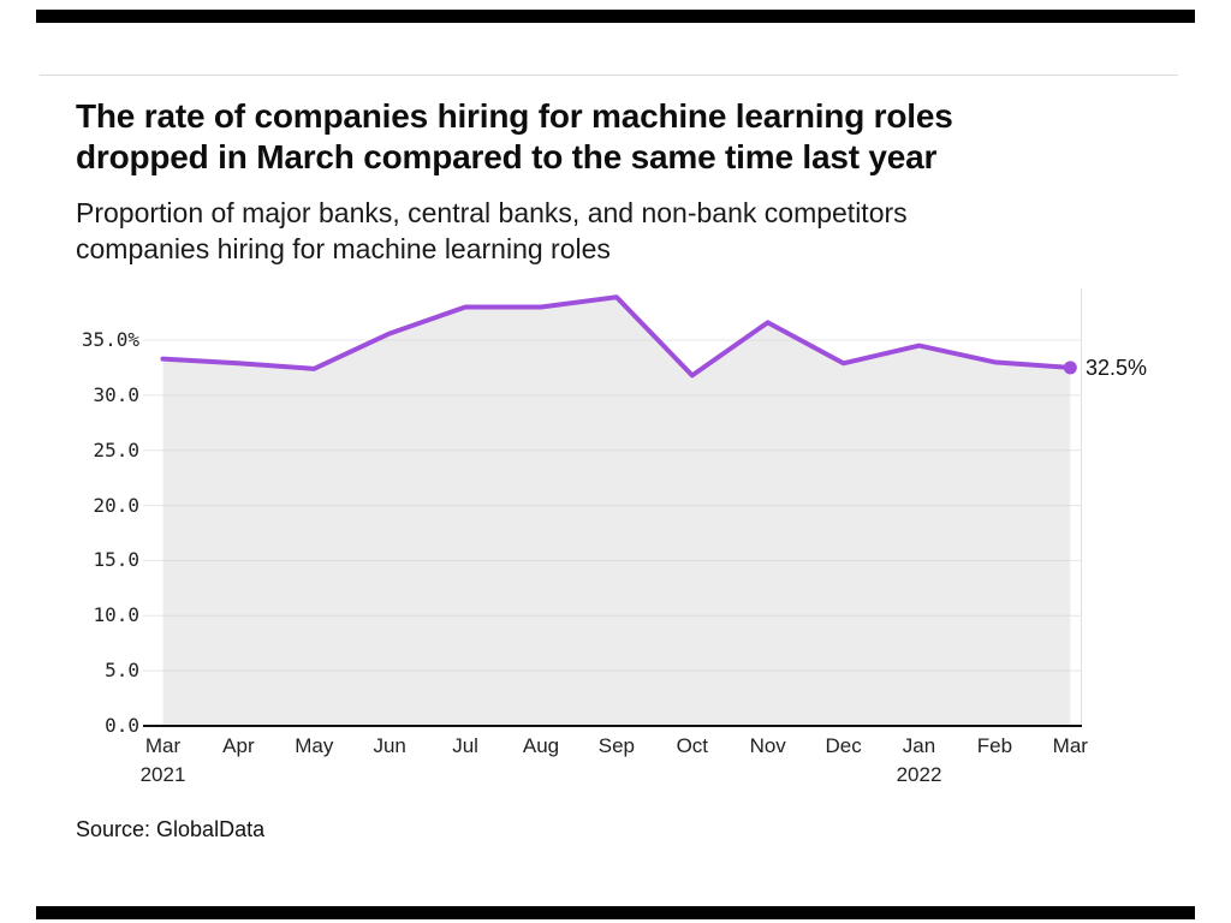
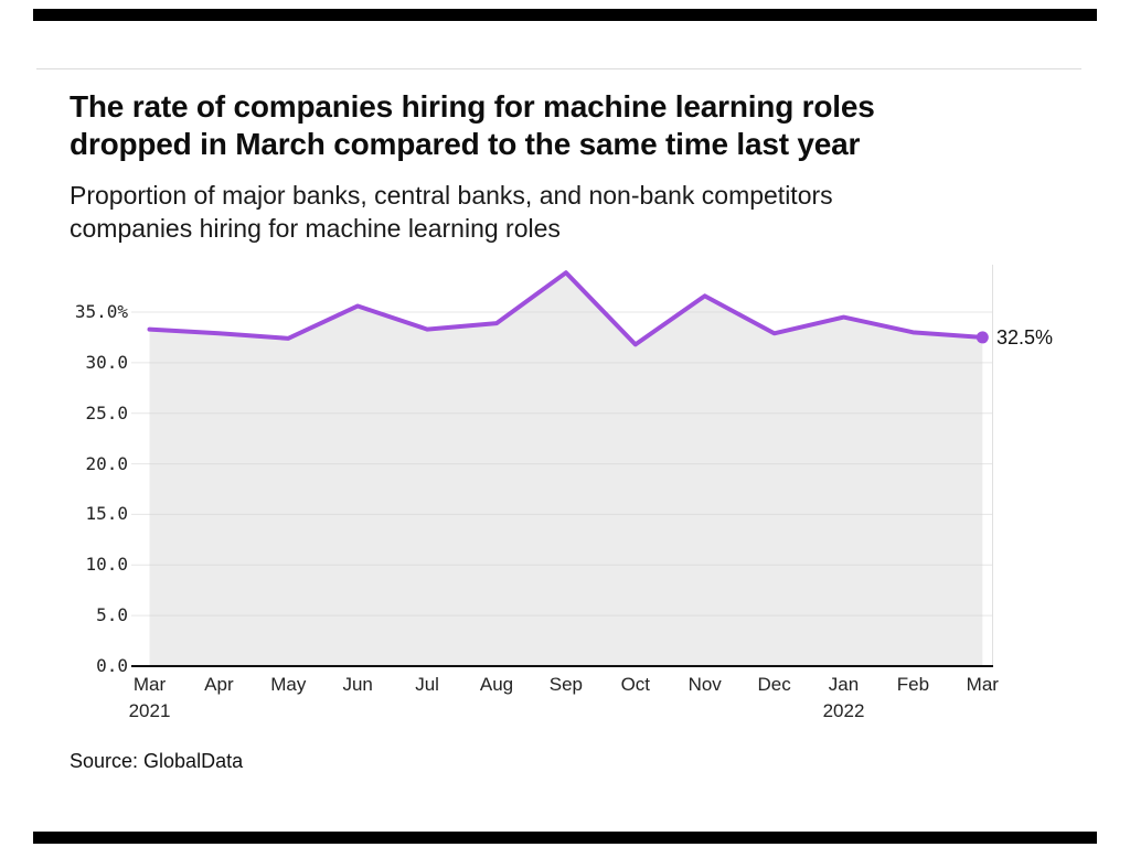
Jul: 38% -> 33%
Aug: 38% -> 34%
